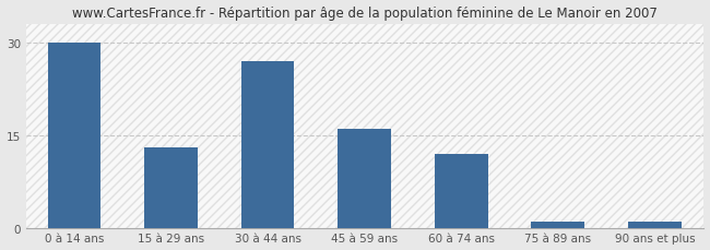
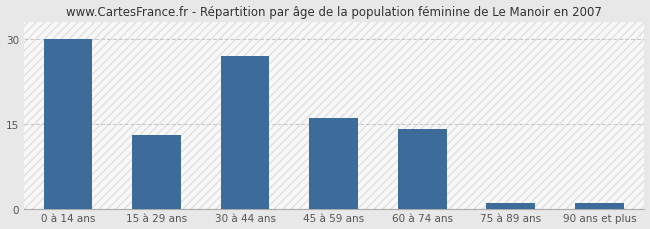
60 à 74 ans: 12 -> 14
